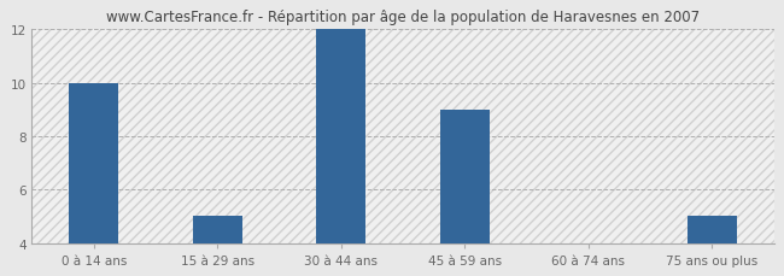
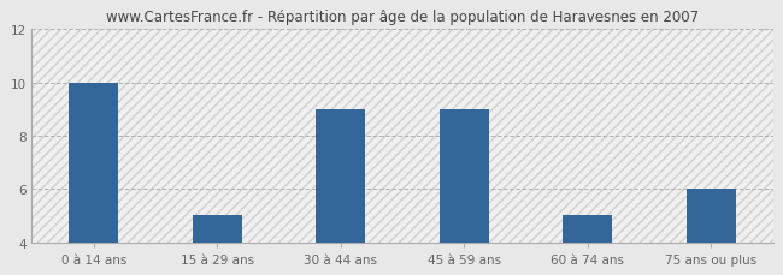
30 à 44 ans: 12 -> 9
60 à 74 ans: 4 -> 5
75 ans ou plus: 5 -> 6
